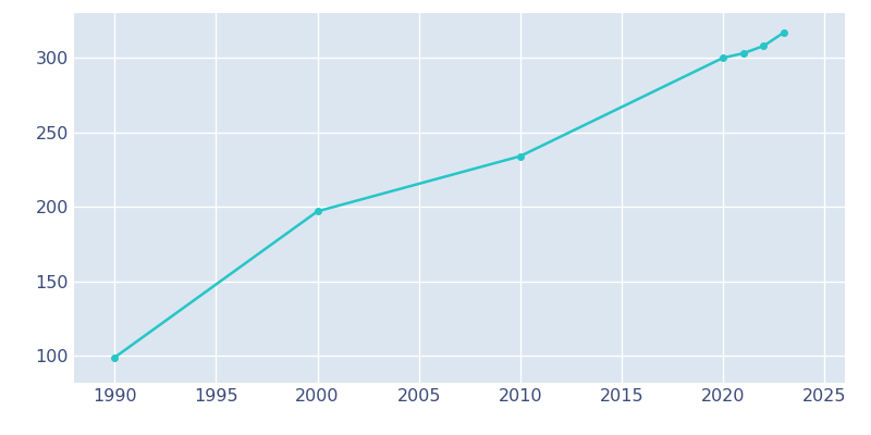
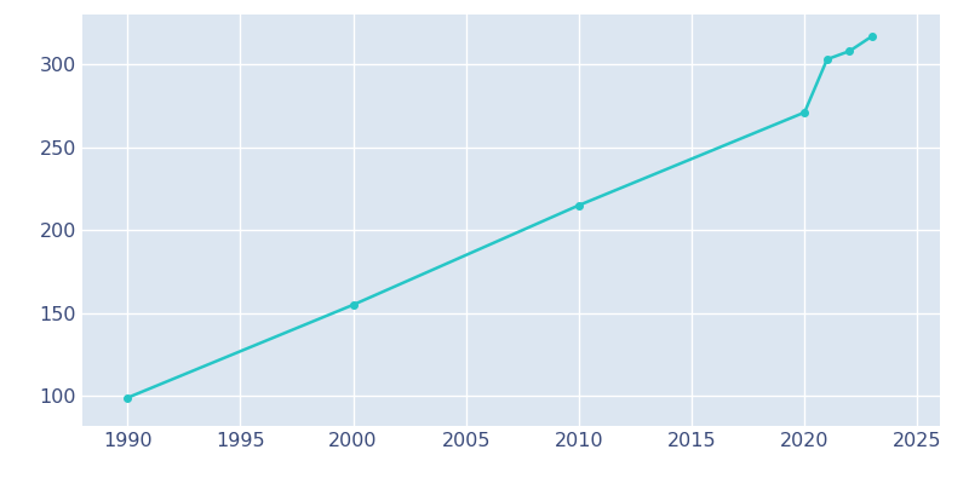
2000: 197 -> 155
2010: 234 -> 215
2020: 300 -> 271
